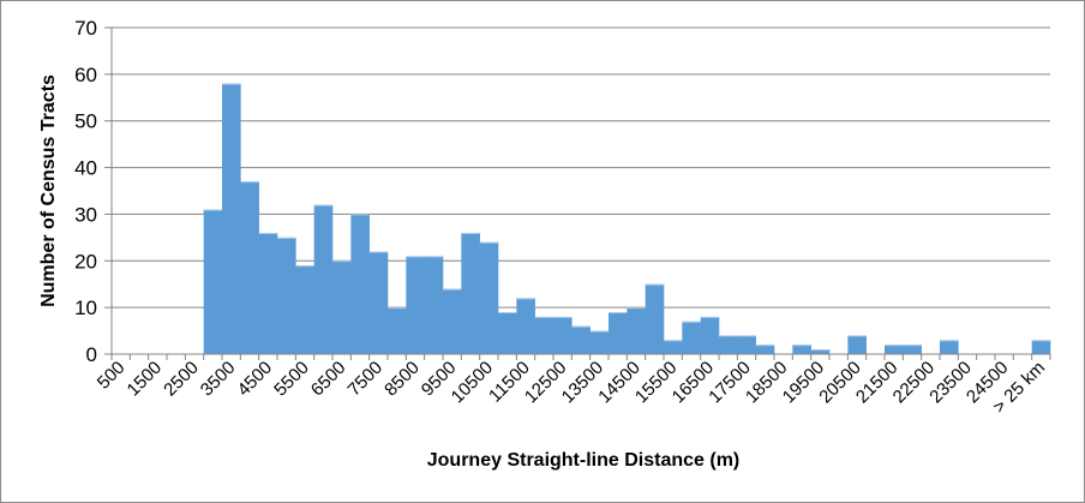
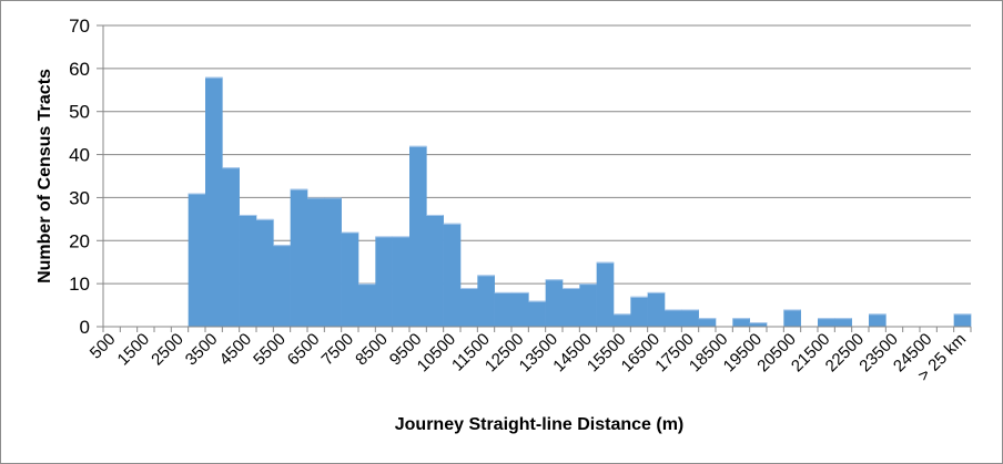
6500: 20 -> 30
9500: 14 -> 42
13500: 5 -> 11
